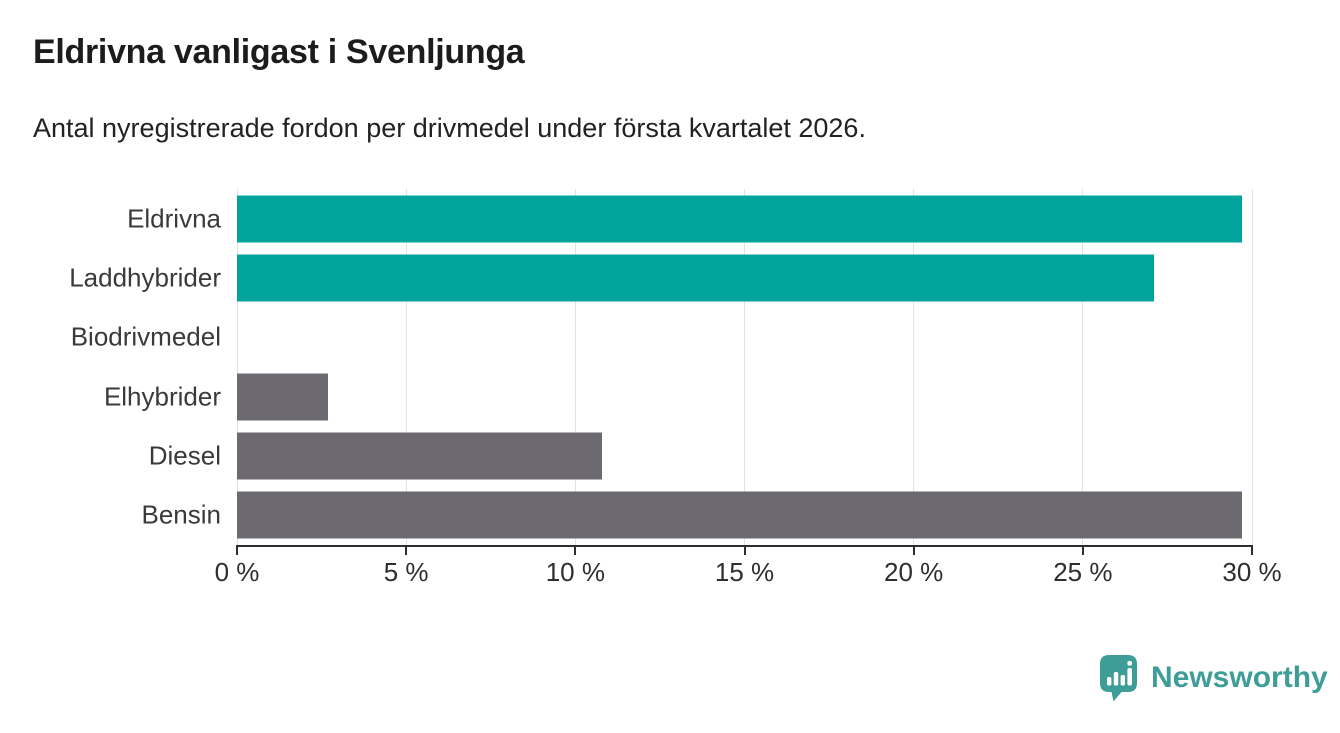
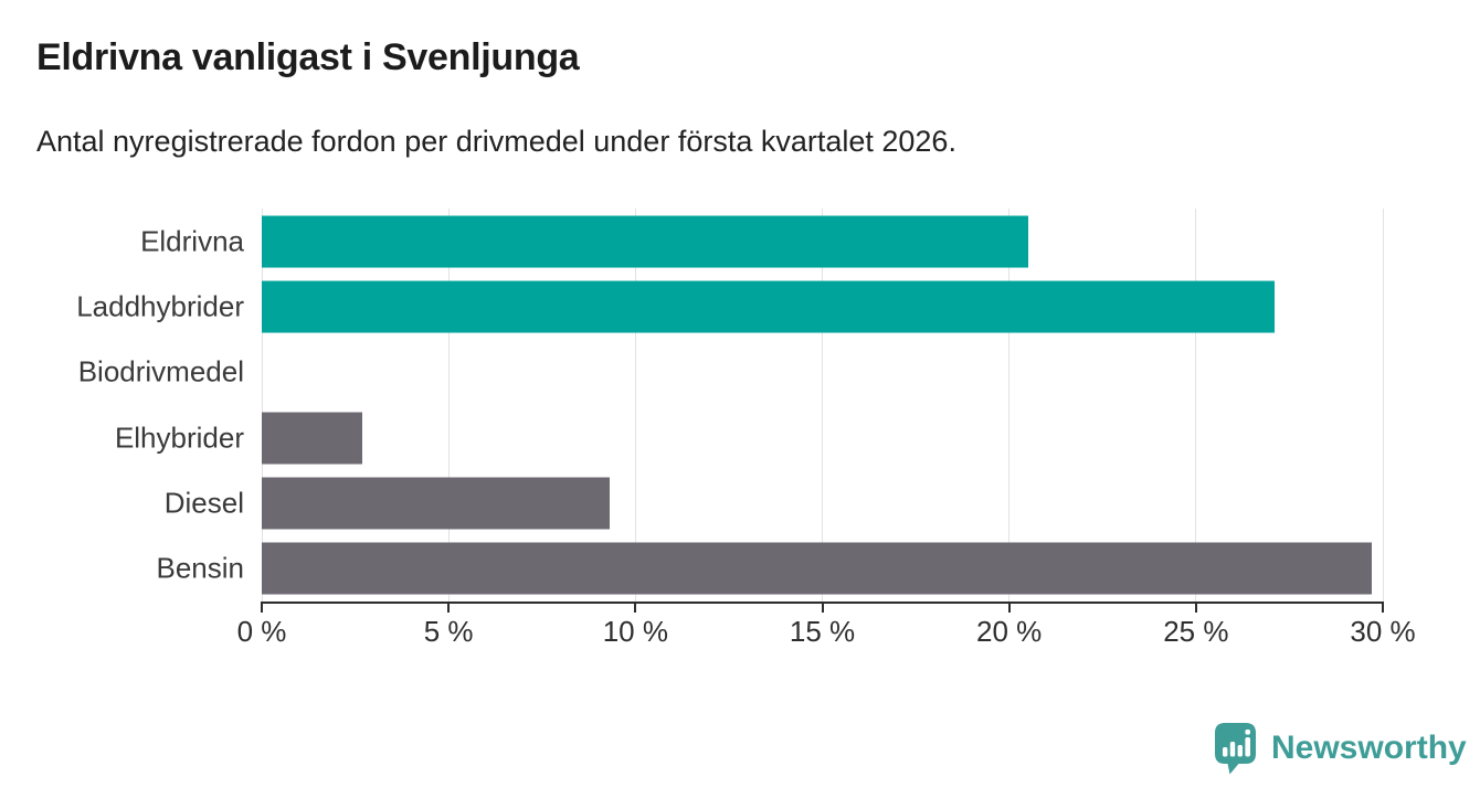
Eldrivna: 29.7% -> 20.5%
Diesel: 10.8% -> 9.3%
